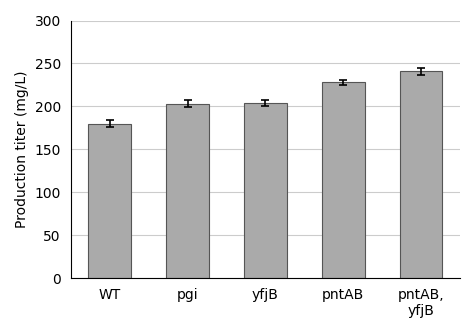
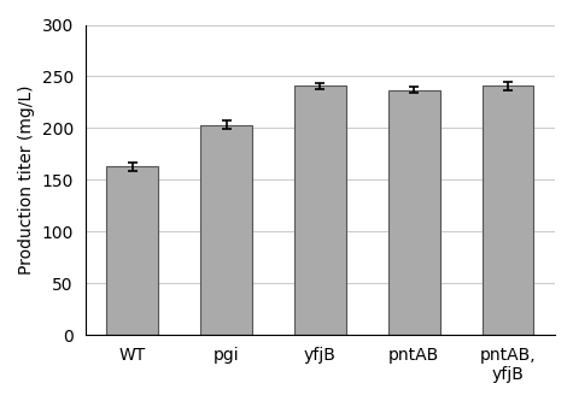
WT: 180 -> 163
yfjB: 204 -> 241
pntAB: 228 -> 237
